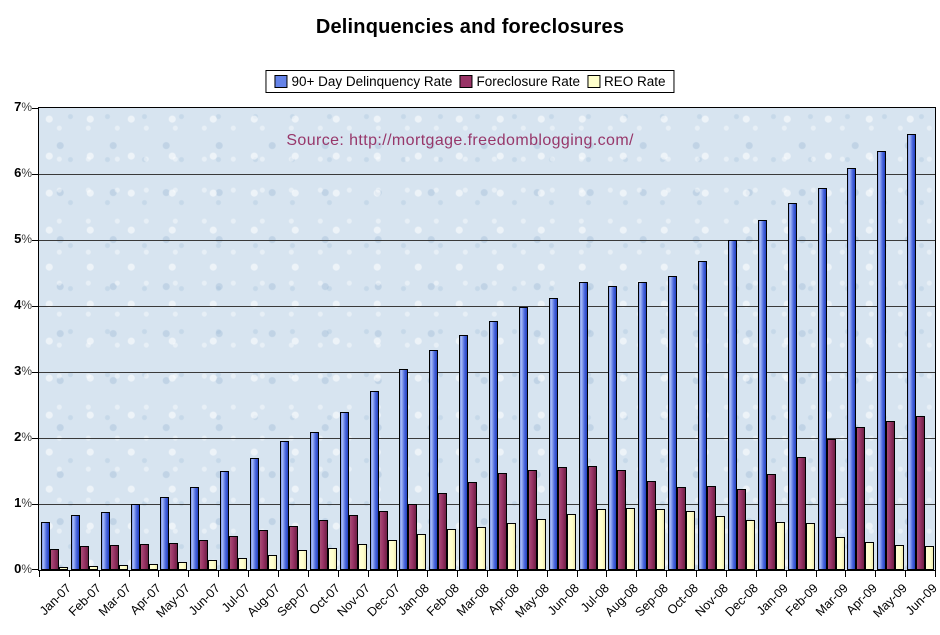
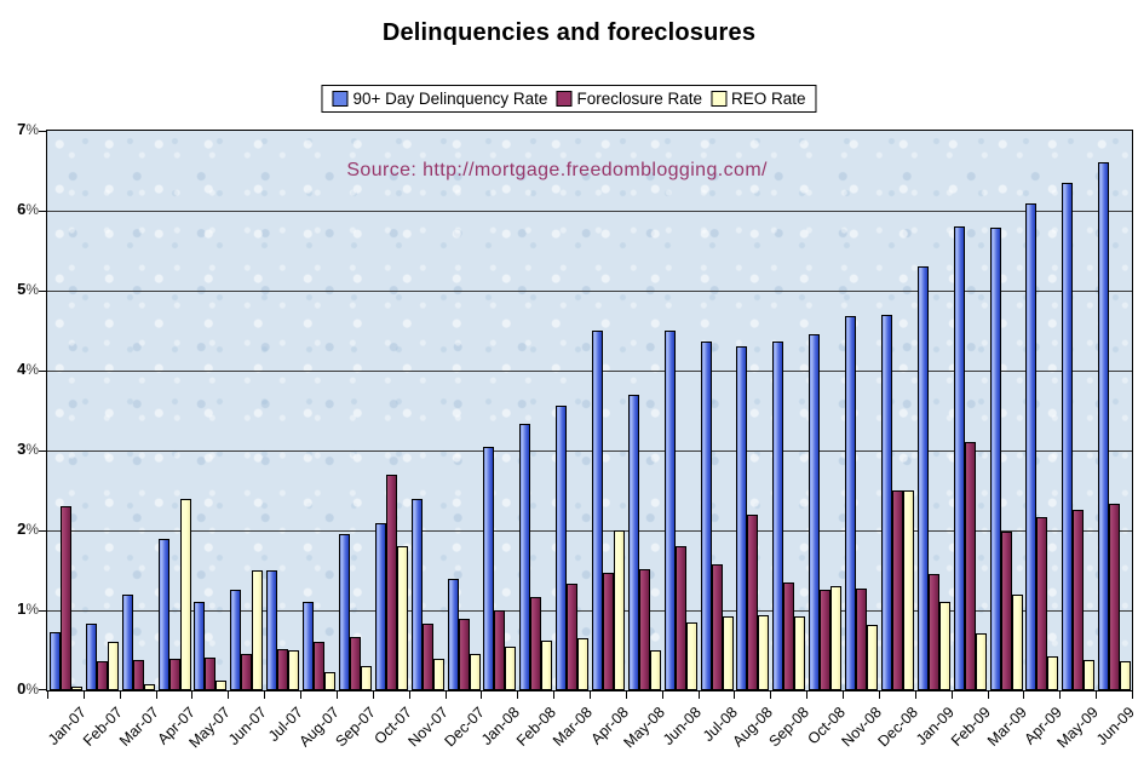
Foreclosure Rate/Jan-07: 0.3 -> 2.3
REO Rate/Feb-07: 0.1 -> 0.6
90+ Day Delinquency Rate/Mar-07: 0.9 -> 1.2
90+ Day Delinquency Rate/Apr-07: 1.0 -> 1.9
REO Rate/Apr-07: 0.1 -> 2.4
REO Rate/Jun-07: 0.1 -> 1.5
REO Rate/Jul-07: 0.2 -> 0.5
90+ Day Delinquency Rate/Aug-07: 1.7 -> 1.1
Foreclosure Rate/Oct-07: 0.8 -> 2.7
REO Rate/Oct-07: 0.3 -> 1.8
90+ Day Delinquency Rate/Dec-07: 2.7 -> 1.4
90+ Day Delinquency Rate/Apr-08: 3.8 -> 4.5
REO Rate/Apr-08: 0.7 -> 2.0
90+ Day Delinquency Rate/May-08: 4.0 -> 3.7
REO Rate/May-08: 0.8 -> 0.5
90+ Day Delinquency Rate/Jun-08: 4.1 -> 4.5
Foreclosure Rate/Jun-08: 1.6 -> 1.8
Foreclosure Rate/Aug-08: 1.5 -> 2.2
REO Rate/Oct-08: 0.9 -> 1.3
90+ Day Delinquency Rate/Dec-08: 5.0 -> 4.7
Foreclosure Rate/Dec-08: 1.2 -> 2.5
REO Rate/Dec-08: 0.8 -> 2.5
REO Rate/Jan-09: 0.7 -> 1.1
90+ Day Delinquency Rate/Feb-09: 5.6 -> 5.8
Foreclosure Rate/Feb-09: 1.7 -> 3.1
REO Rate/Mar-09: 0.5 -> 1.2
